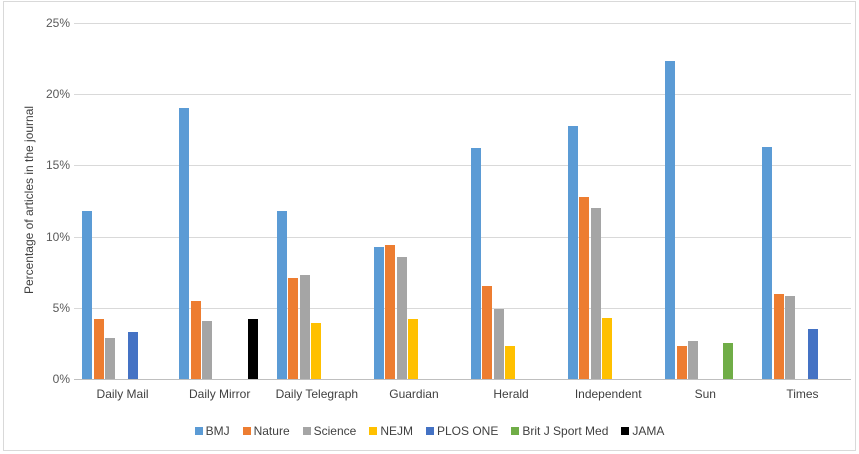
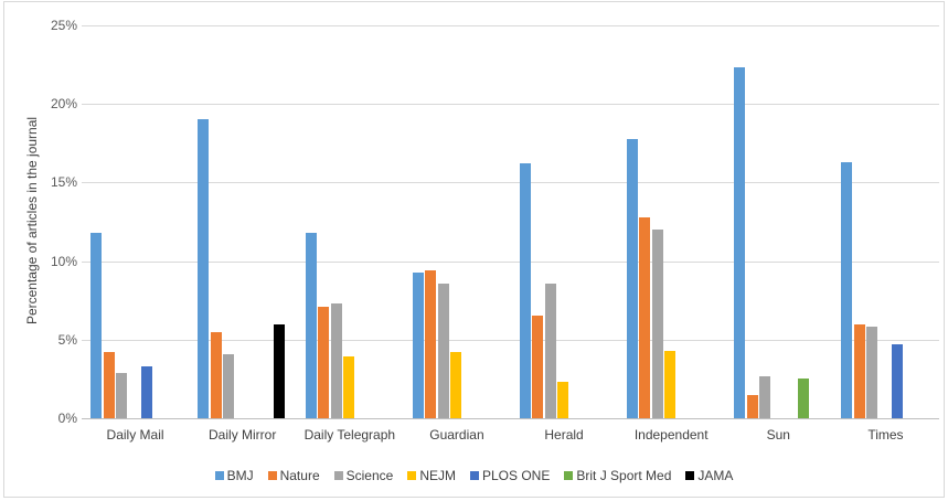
JAMA/Daily Mirror: 4.2% -> 6.0%
Science/Herald: 4.9% -> 8.6%
Nature/Sun: 2.3% -> 1.5%
PLOS ONE/Times: 3.5% -> 4.7%
